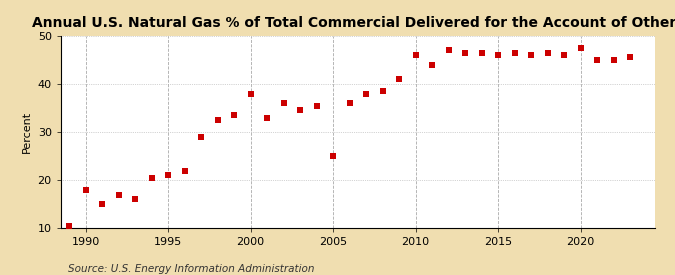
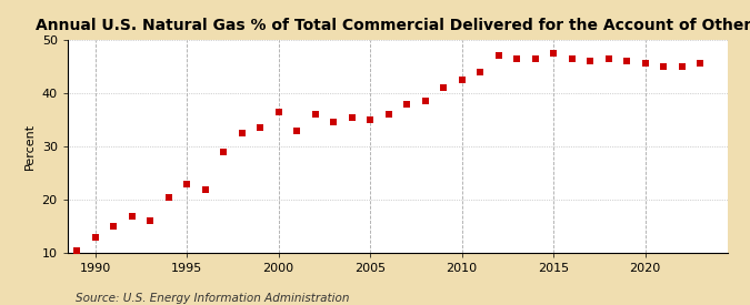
1990: 18.0 -> 13.0
1995: 21.0 -> 23.0
2000: 38.0 -> 36.5
2005: 25.0 -> 35.0
2010: 46.0 -> 42.5
2015: 46.0 -> 47.5
2020: 47.5 -> 45.5
